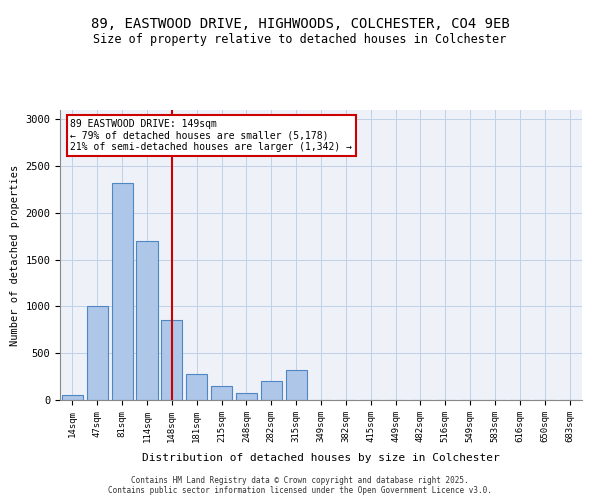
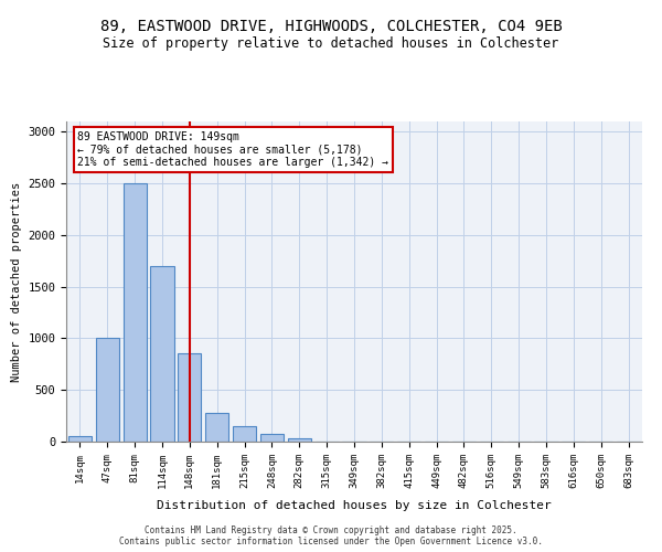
81sqm: 2320 -> 2500
282sqm: 200 -> 30
315sqm: 320 -> 0
